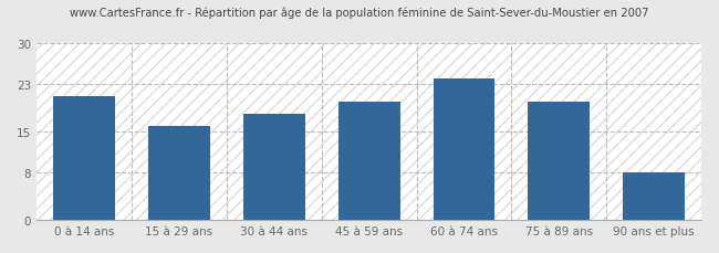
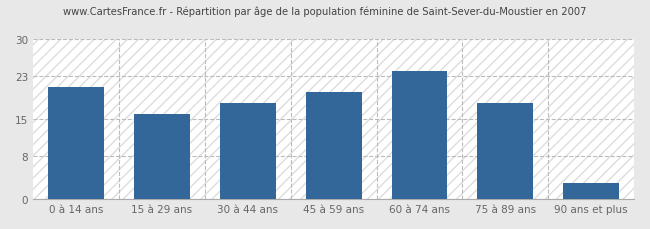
75 à 89 ans: 20 -> 18
90 ans et plus: 8 -> 3
